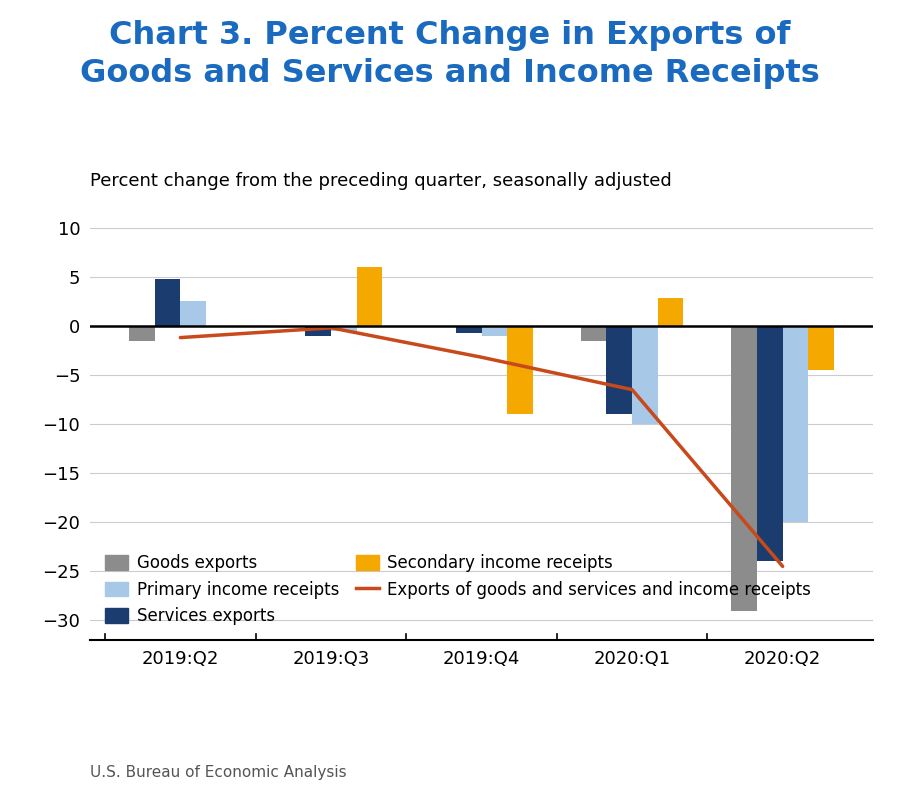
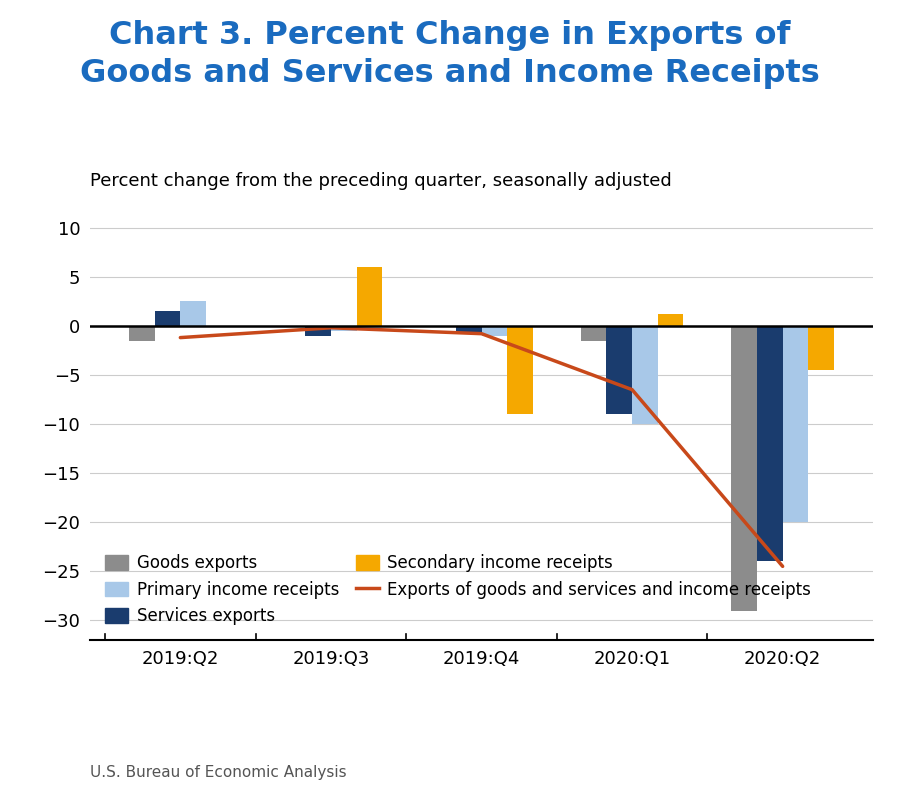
Services exports/2019:Q2: 4.8 -> 1.5
Exports of goods and services and income receipts/2019:Q4: -3.2 -> -0.8
Secondary income receipts/2020:Q1: 2.8 -> 1.2
